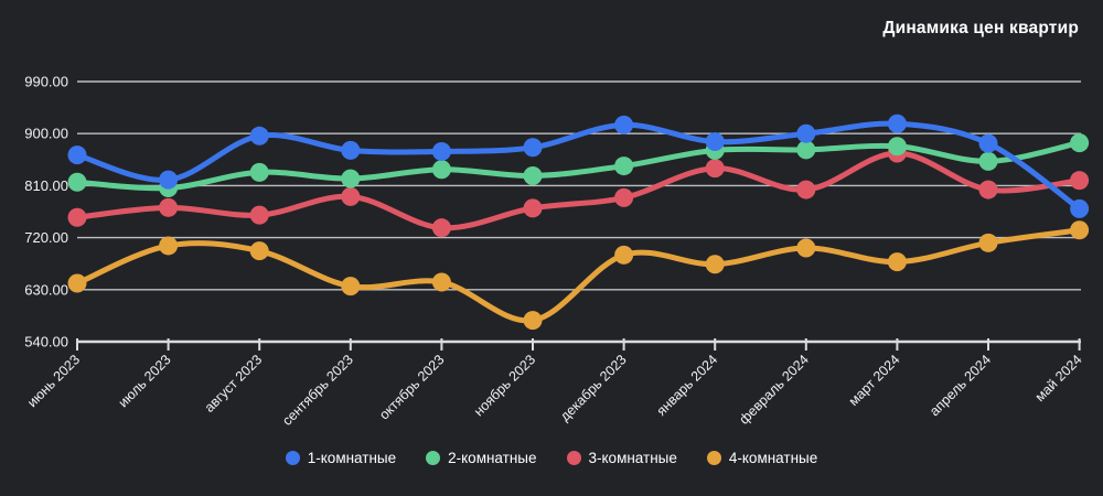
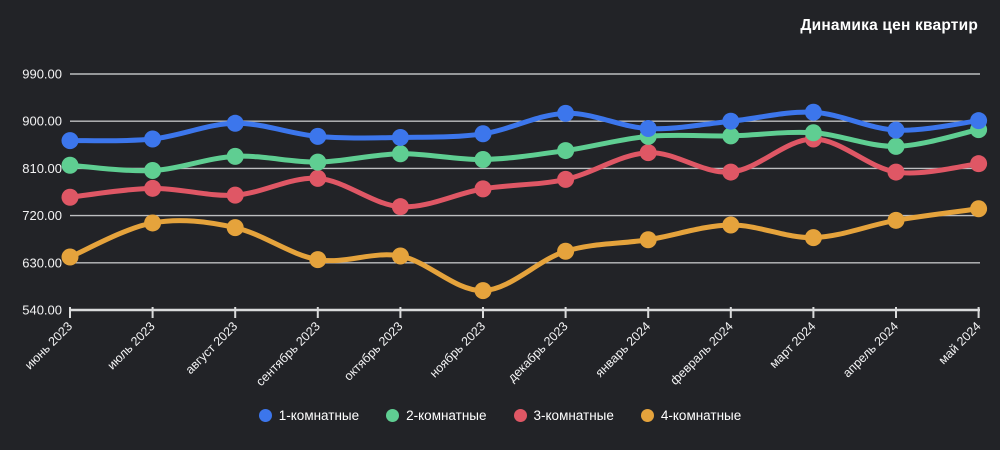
1-комнатные/июль 2023: 820 -> 870
4-комнатные/декабрь 2023: 690 -> 650
1-комнатные/май 2024: 770 -> 900
